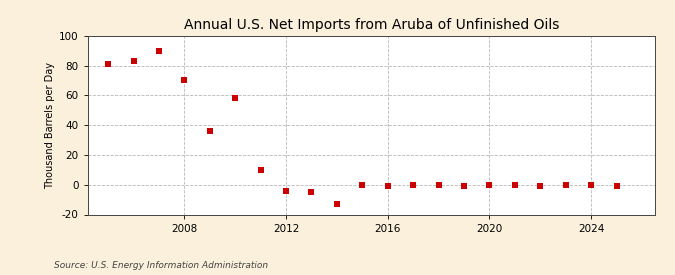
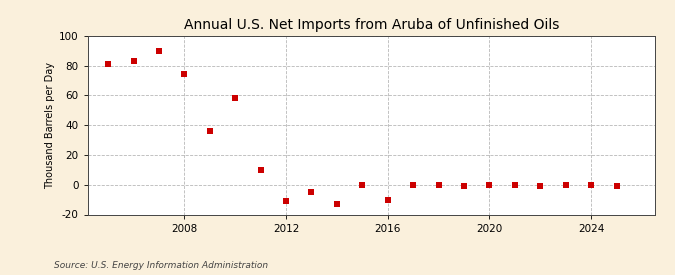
2008: 70 -> 74
2012: -4 -> -11
2016: -1 -> -10
